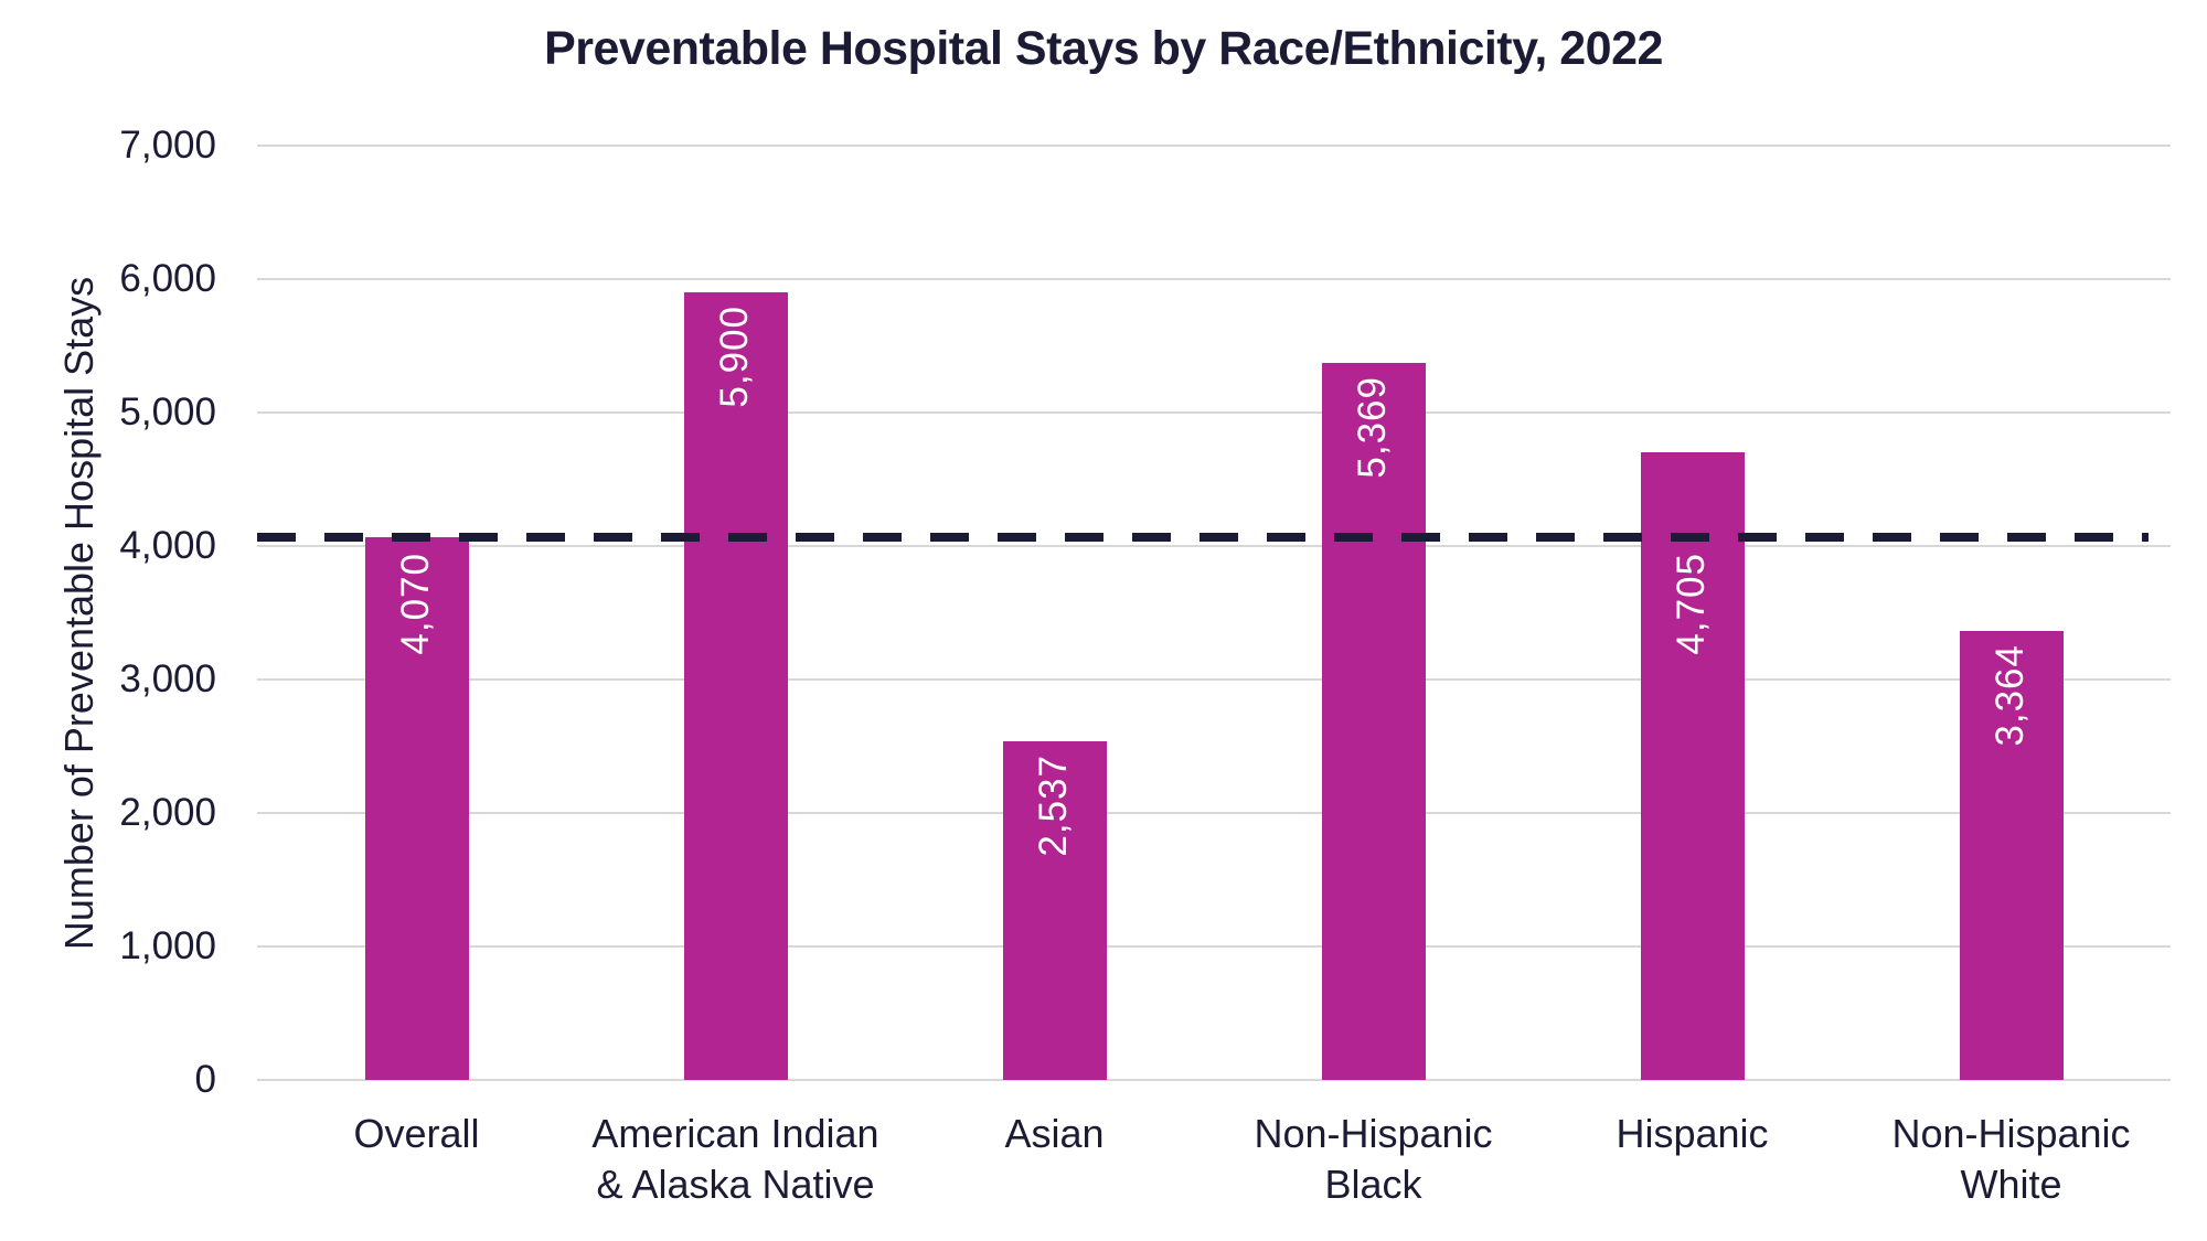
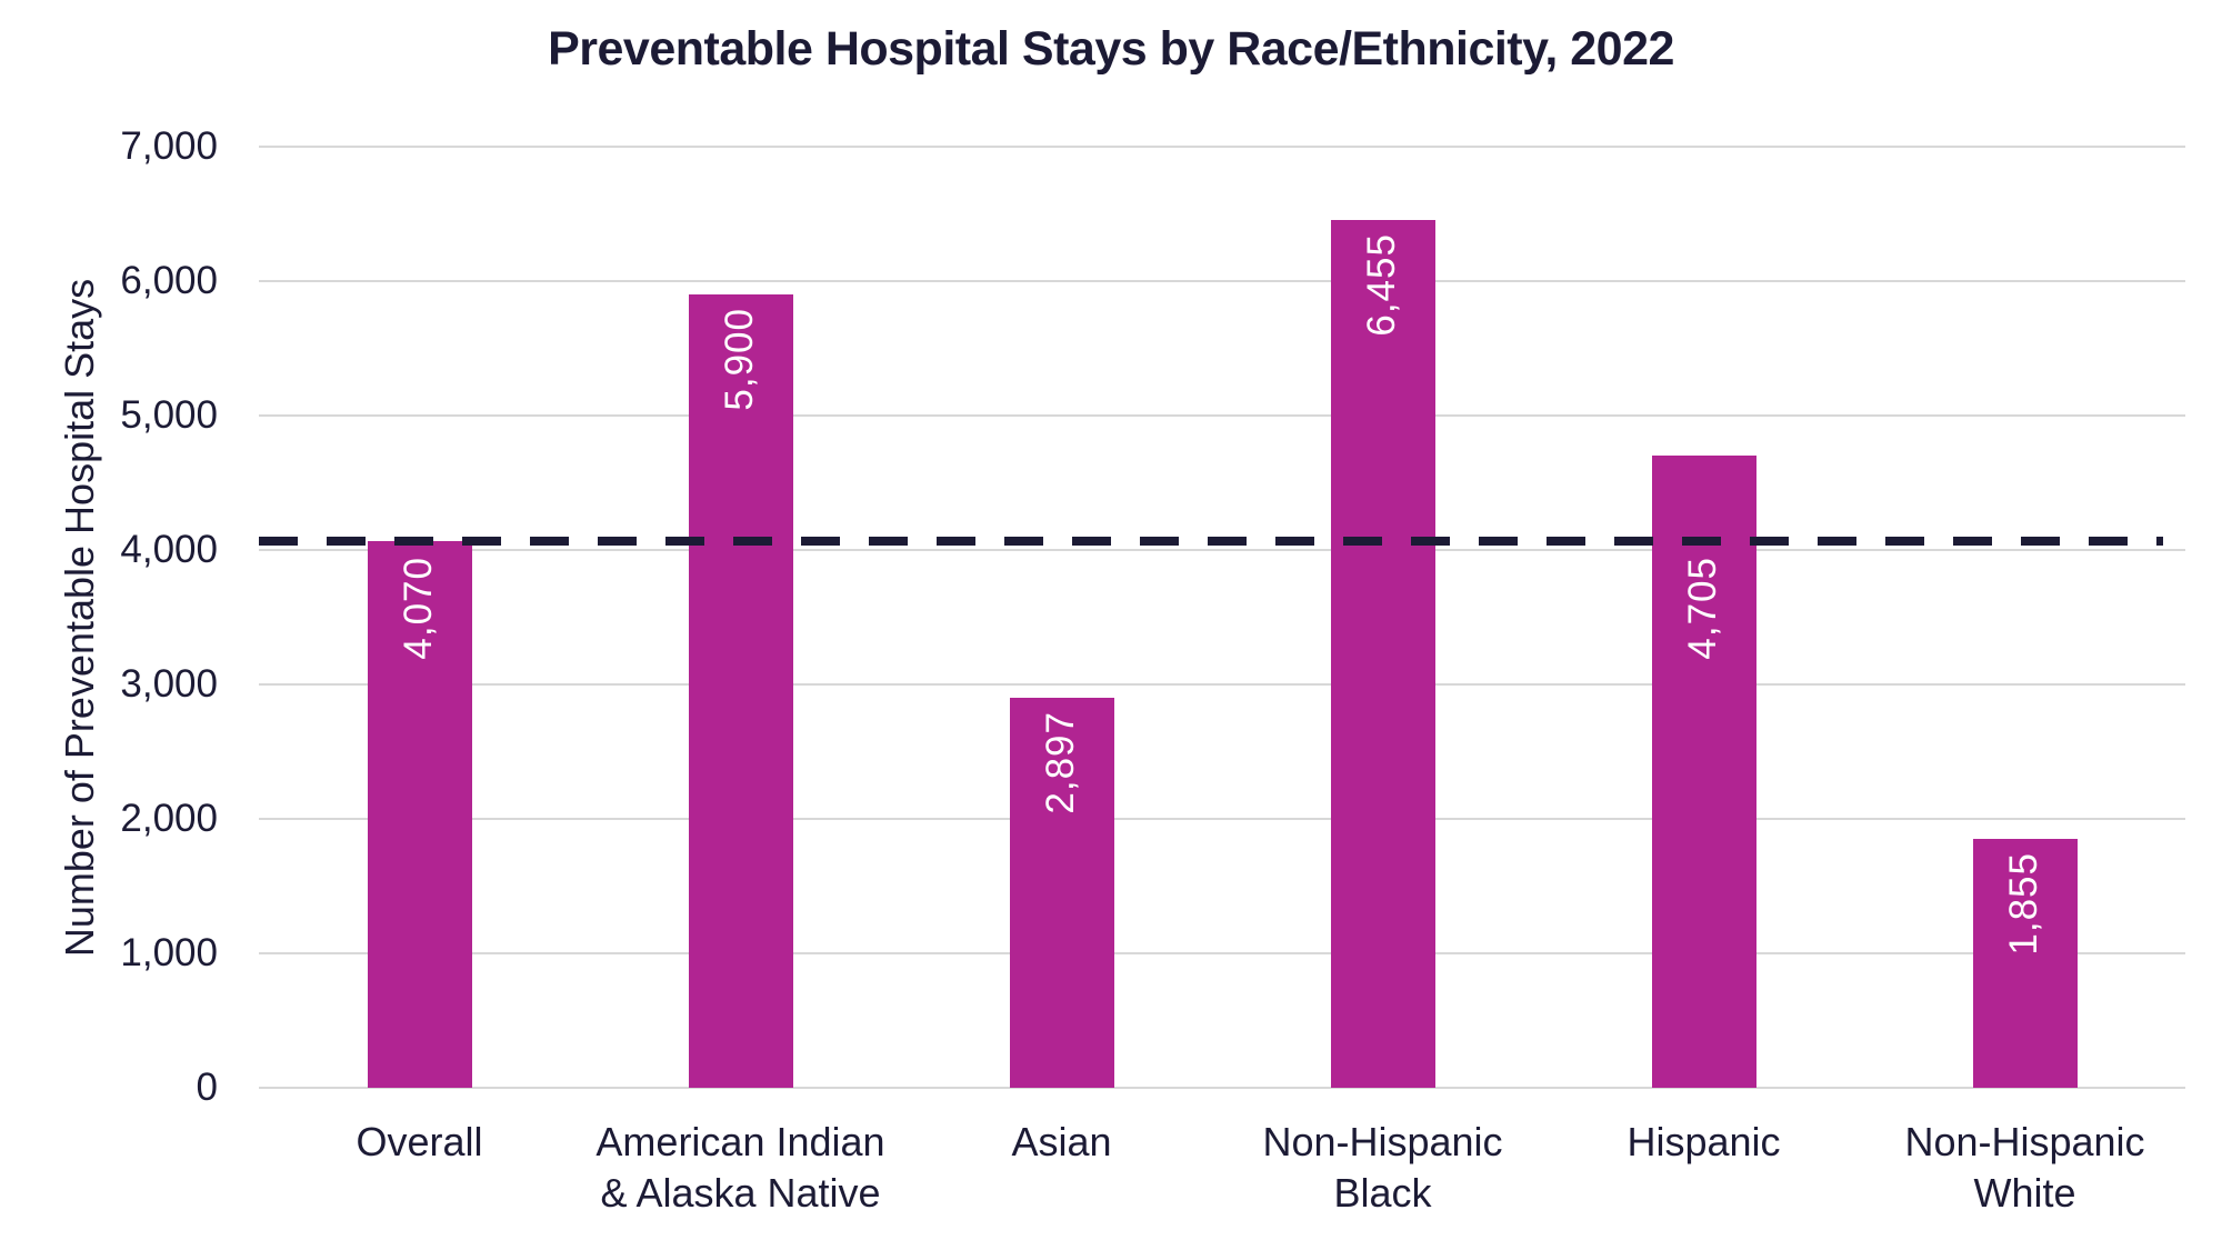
Asian: 2,537 -> 2,897
Non-Hispanic Black: 5,369 -> 6,455
Non-Hispanic White: 3,364 -> 1,855
